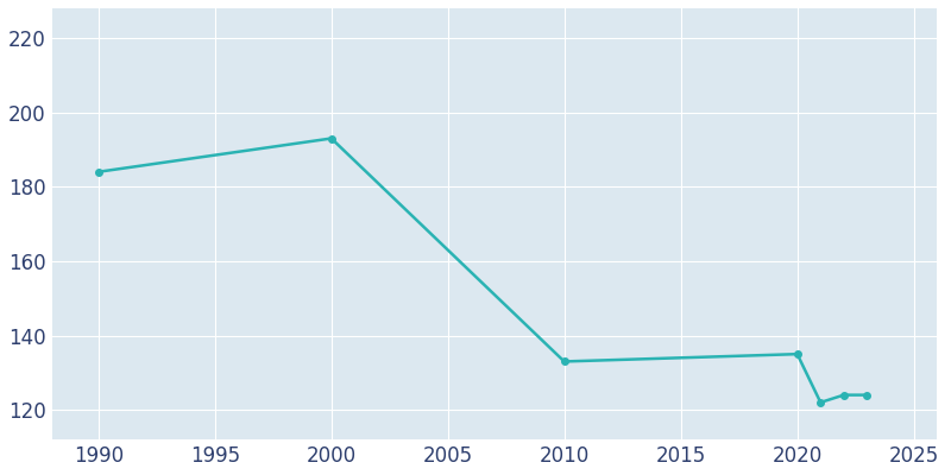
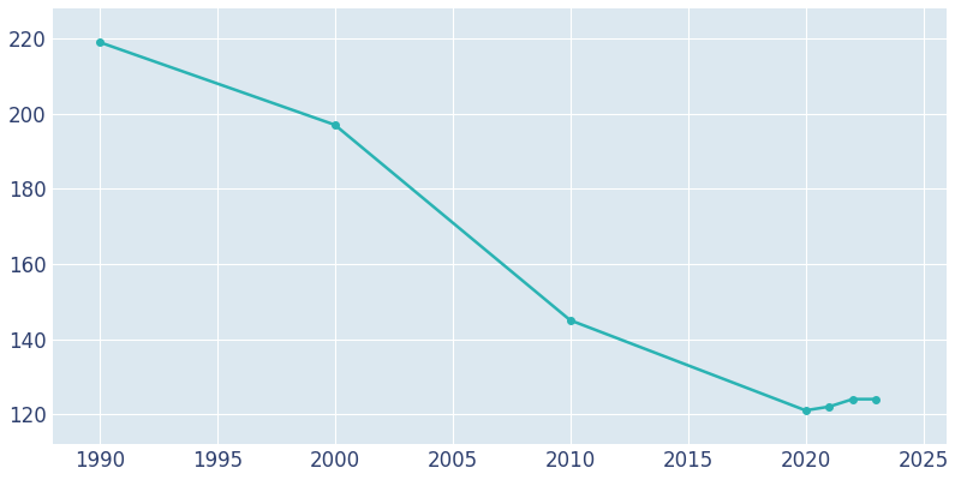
1990: 184 -> 219
2000: 193 -> 197
2010: 133 -> 145
2020: 135 -> 121
